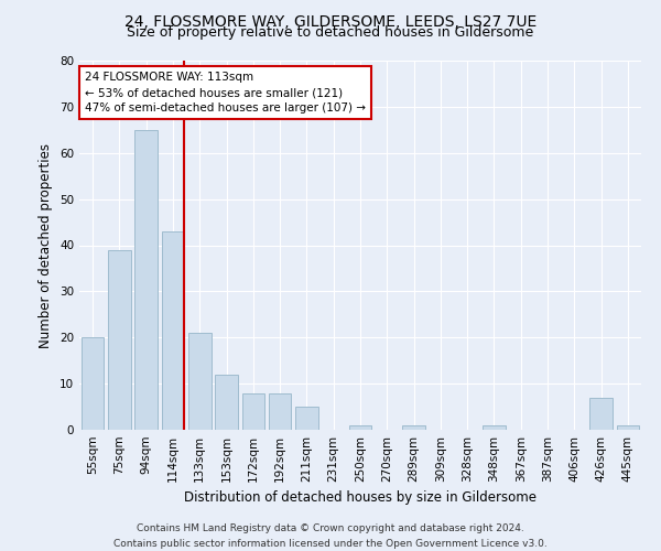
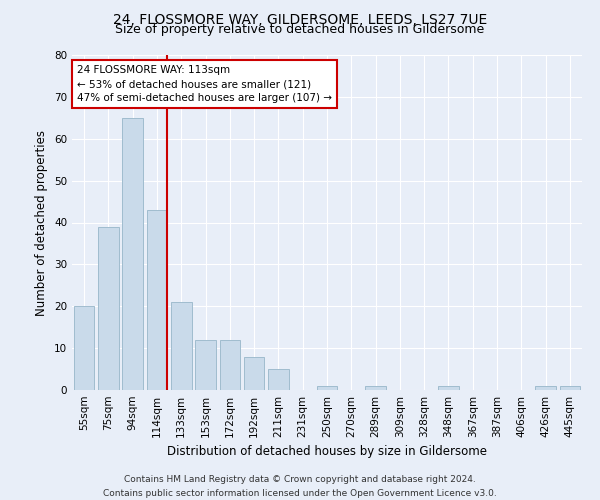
172sqm: 8 -> 12
426sqm: 7 -> 1
